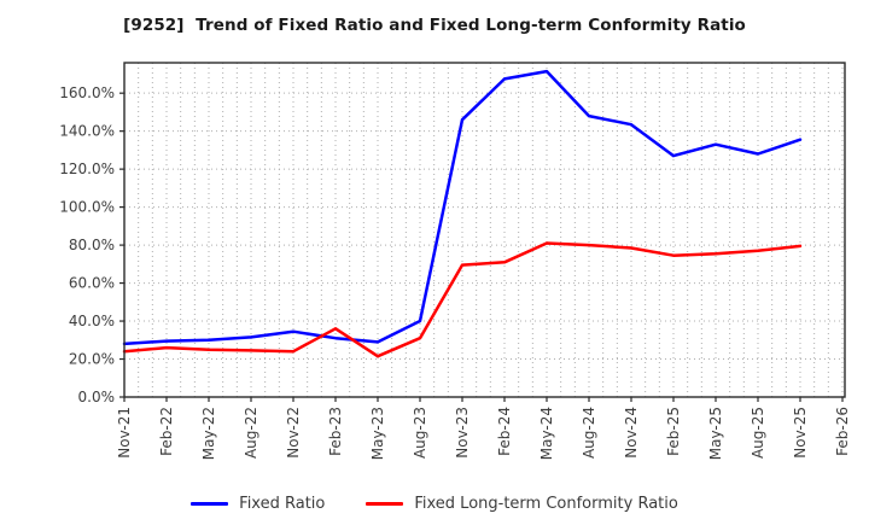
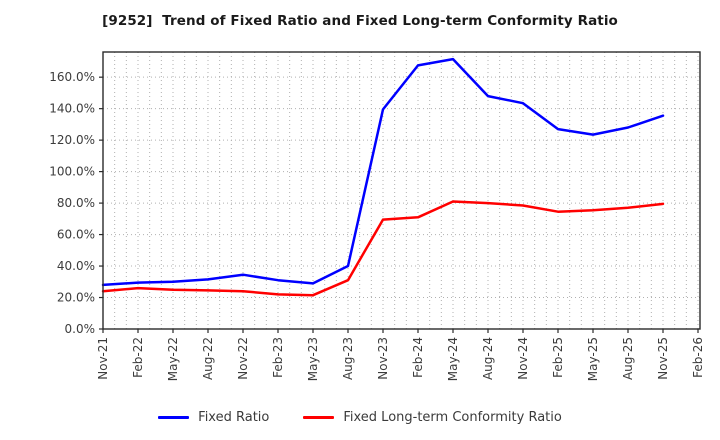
Fixed Long-term Conformity Ratio/Feb-23: 36% -> 22%
Fixed Ratio/Nov-23: 146% -> 140%
Fixed Ratio/May-25: 133% -> 124%
